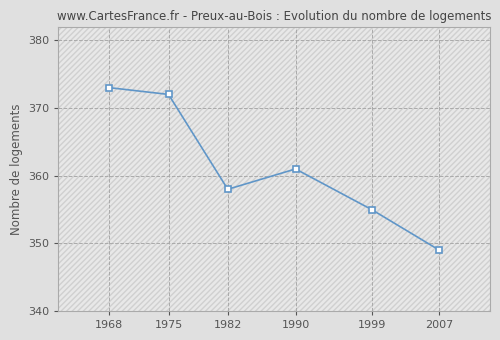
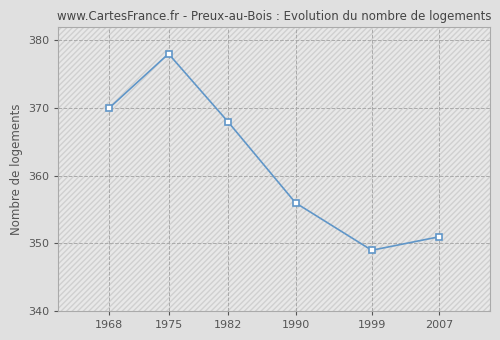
1968: 373 -> 370
1975: 372 -> 378
1982: 358 -> 368
1990: 361 -> 356
1999: 355 -> 349
2007: 349 -> 351
